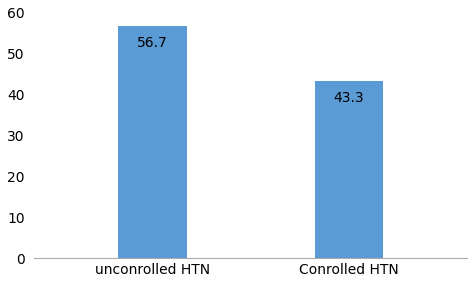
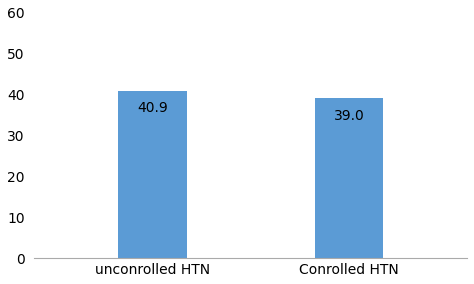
unconrolled HTN: 56.7 -> 40.9
Conrolled HTN: 43.3 -> 39.0
